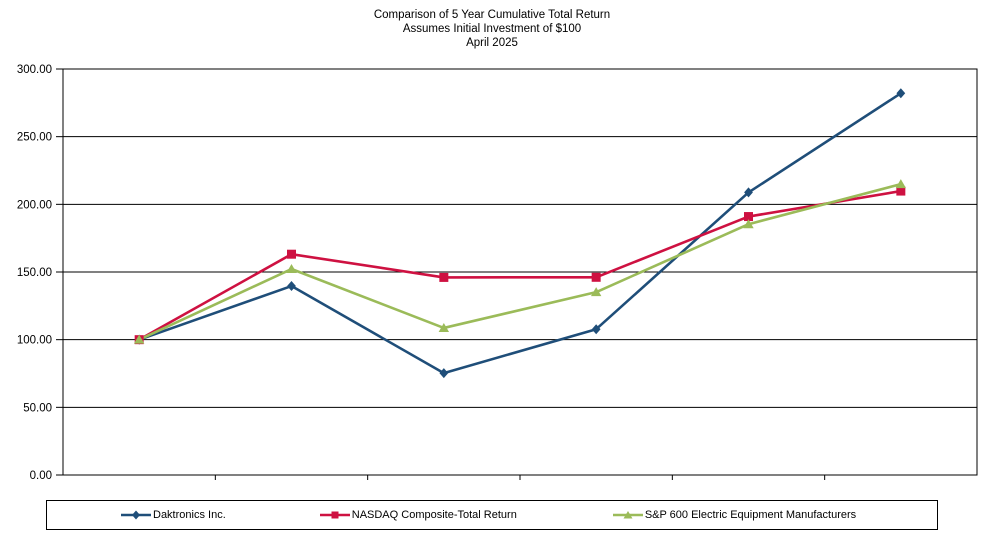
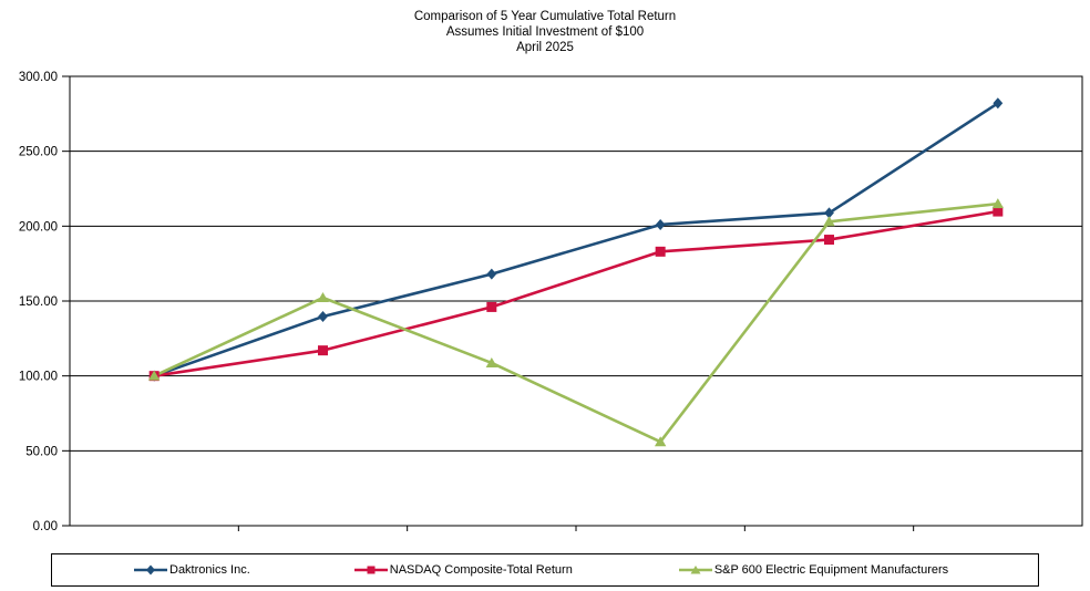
NASDAQ Composite-Total Return/5/1/2021: 163 -> 117
Daktronics Inc./4/30/2022: 75 -> 168
Daktronics Inc./4/29/2023: 108 -> 201
NASDAQ Composite-Total Return/4/29/2023: 146 -> 183
S&P 600 Electric Equipment Manufacturers/4/29/2023: 135 -> 56
S&P 600 Electric Equipment Manufacturers/4/27/2024: 185 -> 203
